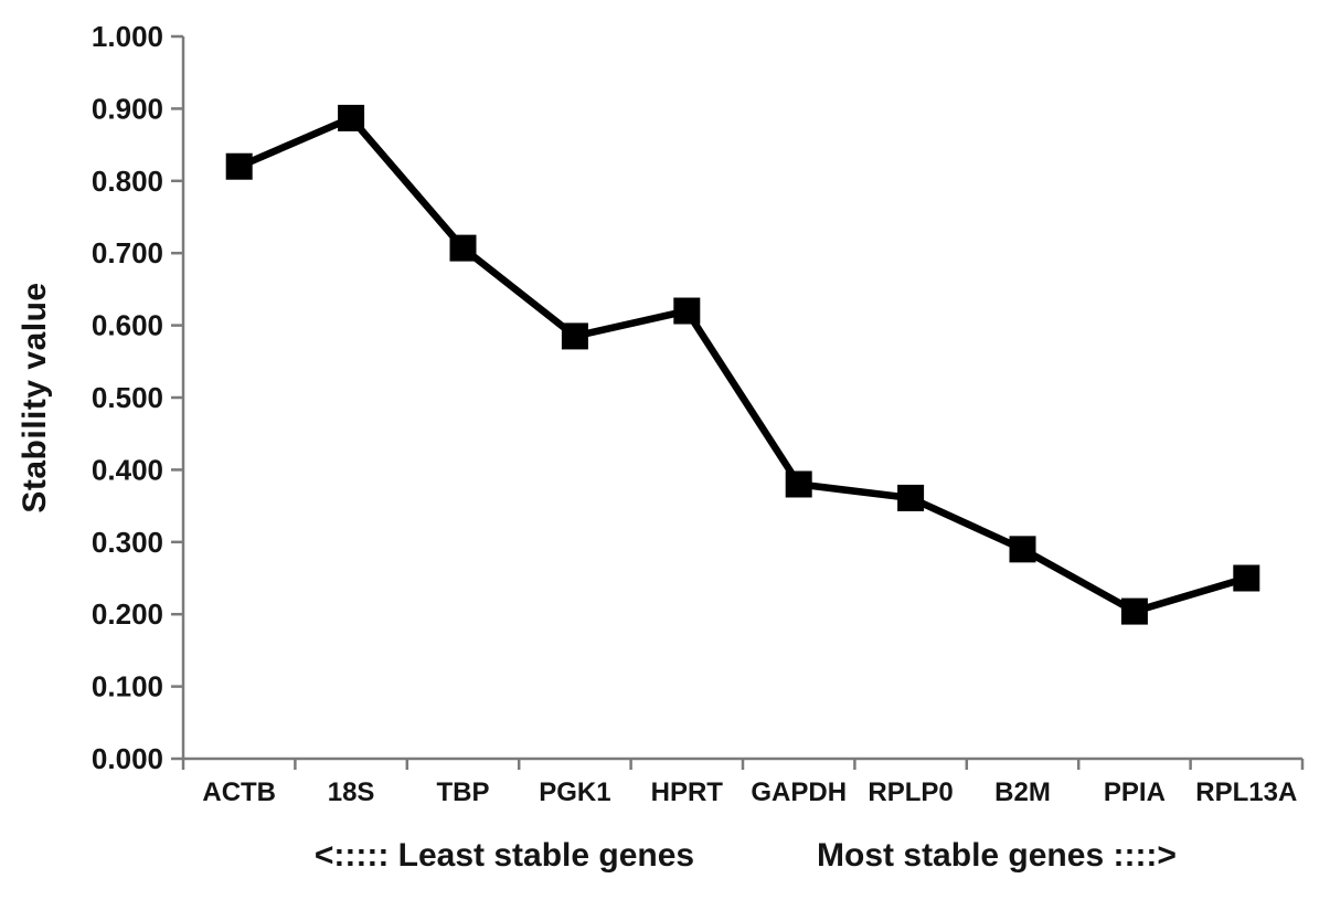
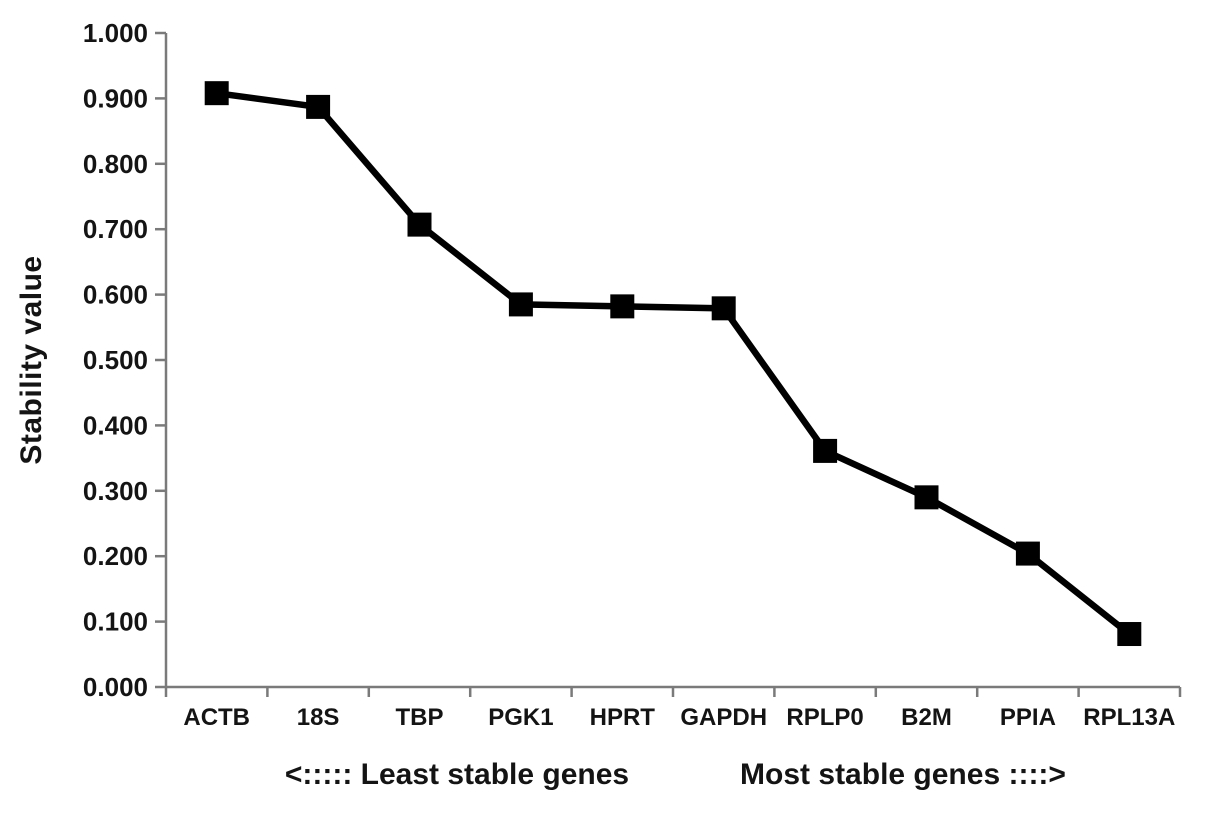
ACTB: 0.82 -> 0.91
HPRT: 0.62 -> 0.58
GAPDH: 0.38 -> 0.58
RPL13A: 0.25 -> 0.08
